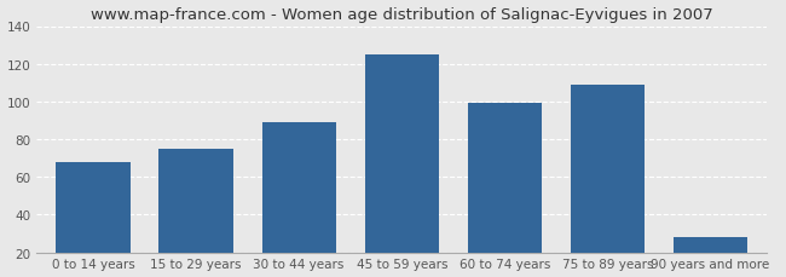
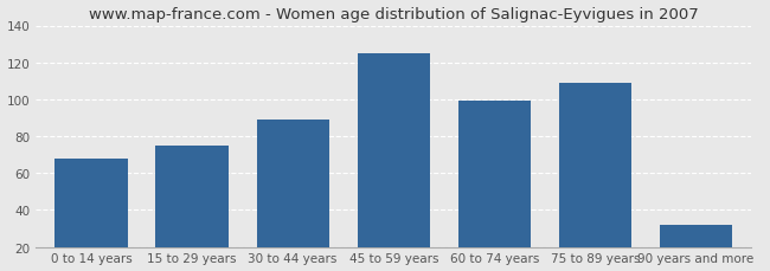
90 years and more: 28 -> 32
